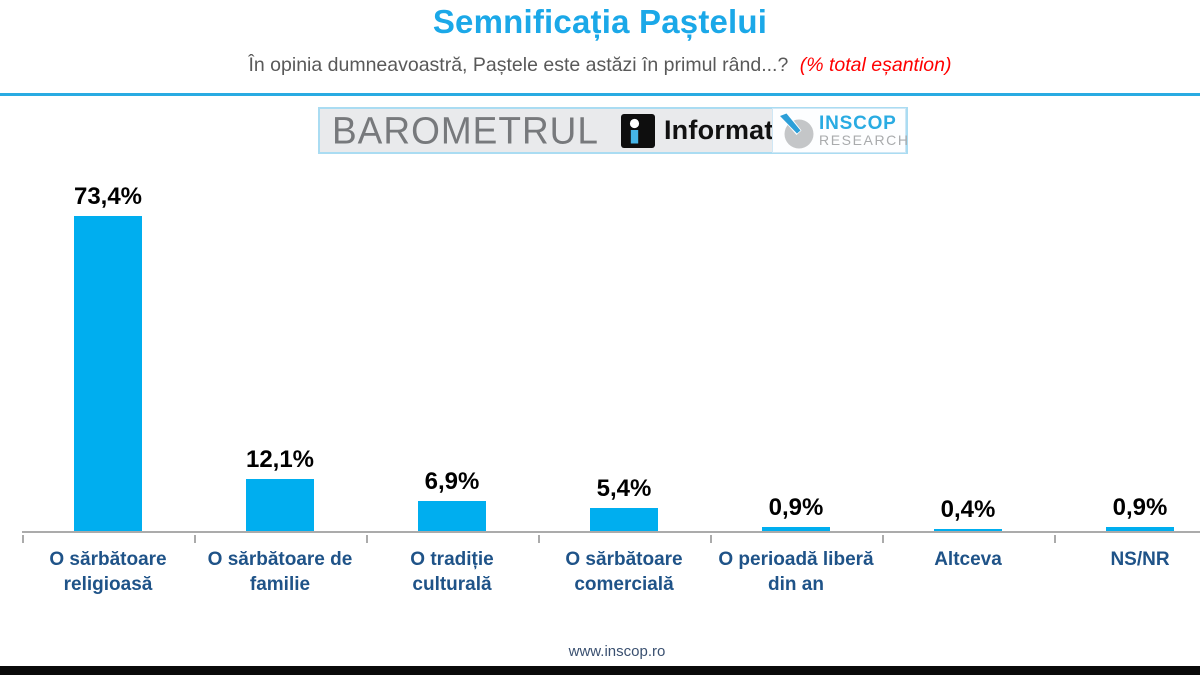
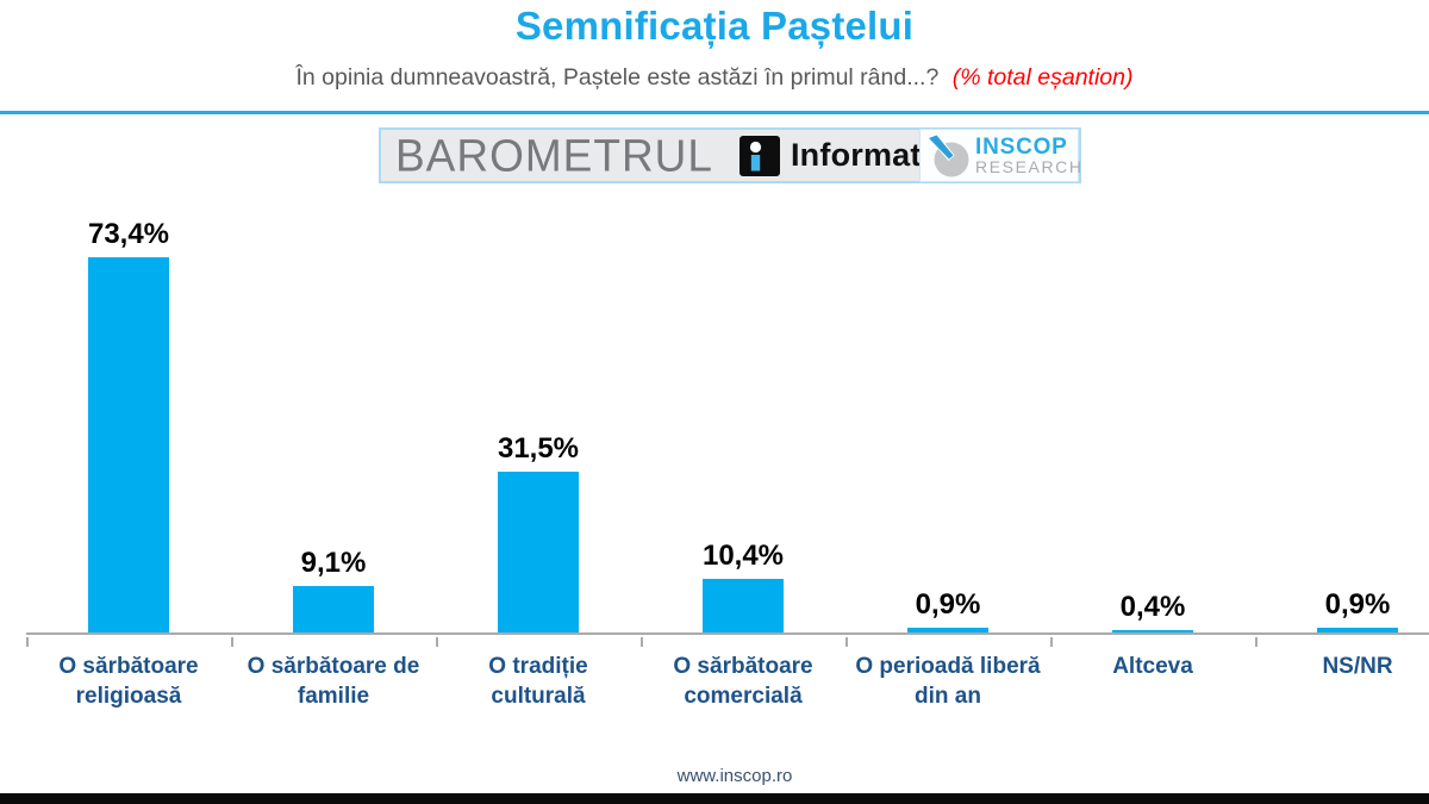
O sărbătoare de familie: 12,1% -> 9,1%
O tradiție culturală: 6,9% -> 31,5%
O sărbătoare comercială: 5,4% -> 10,4%
